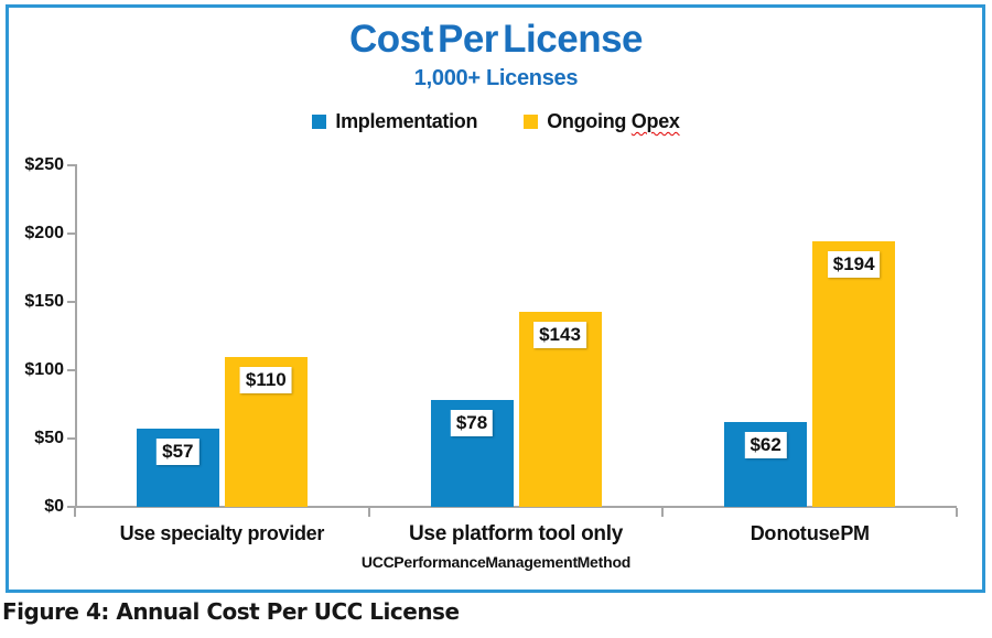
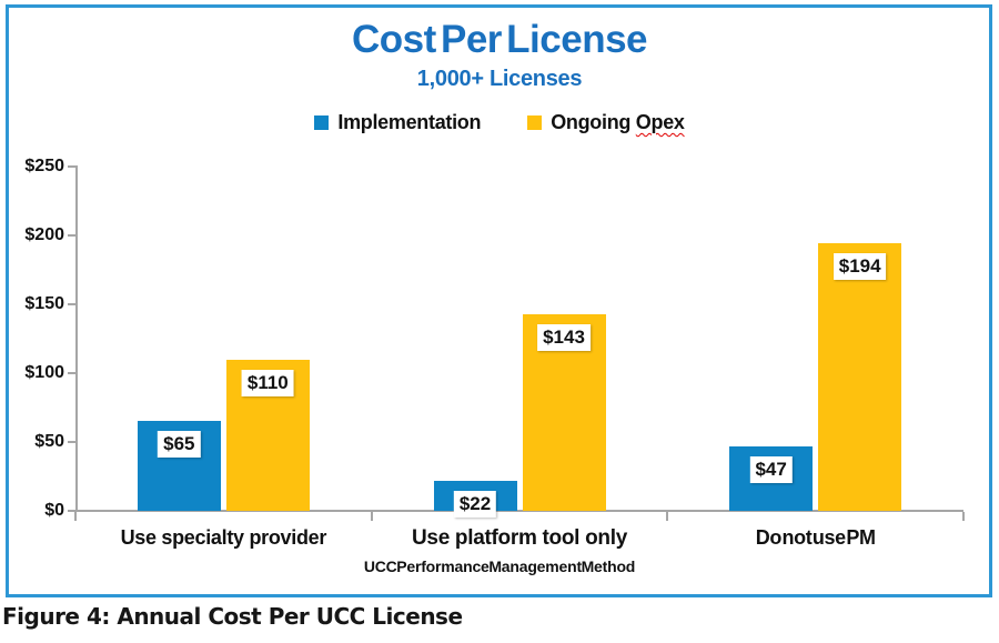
Implementation/Use specialty provider: $57 -> $65
Implementation/Use platform tool only: $78 -> $22
Implementation/Do not use PM: $62 -> $47
